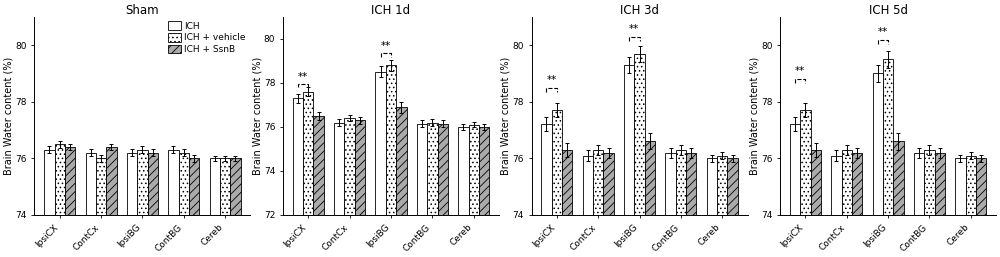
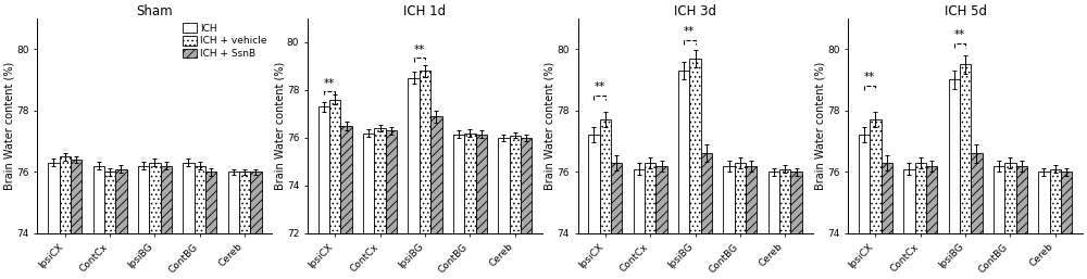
Sham/ICH + SsnB/ContCx: 76.4 -> 76.1
